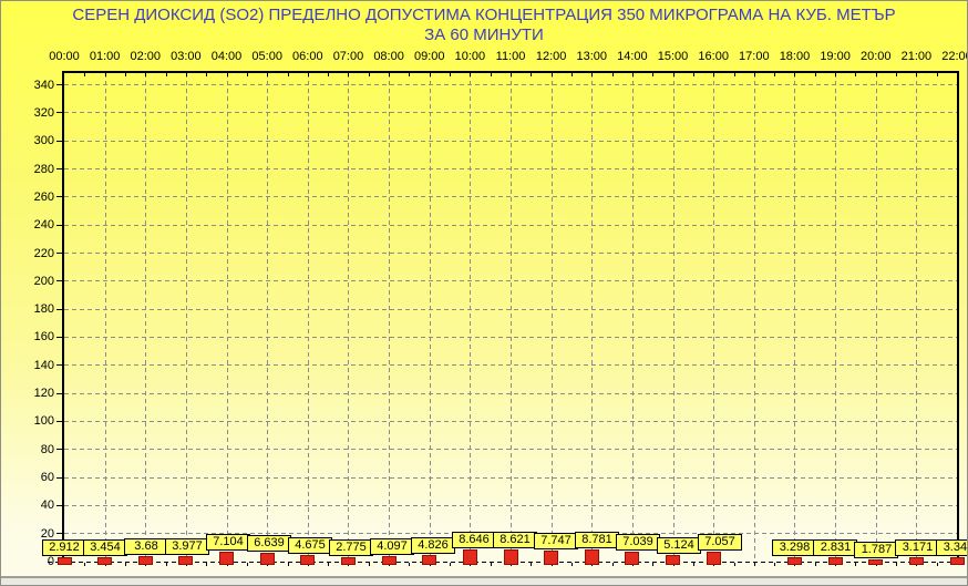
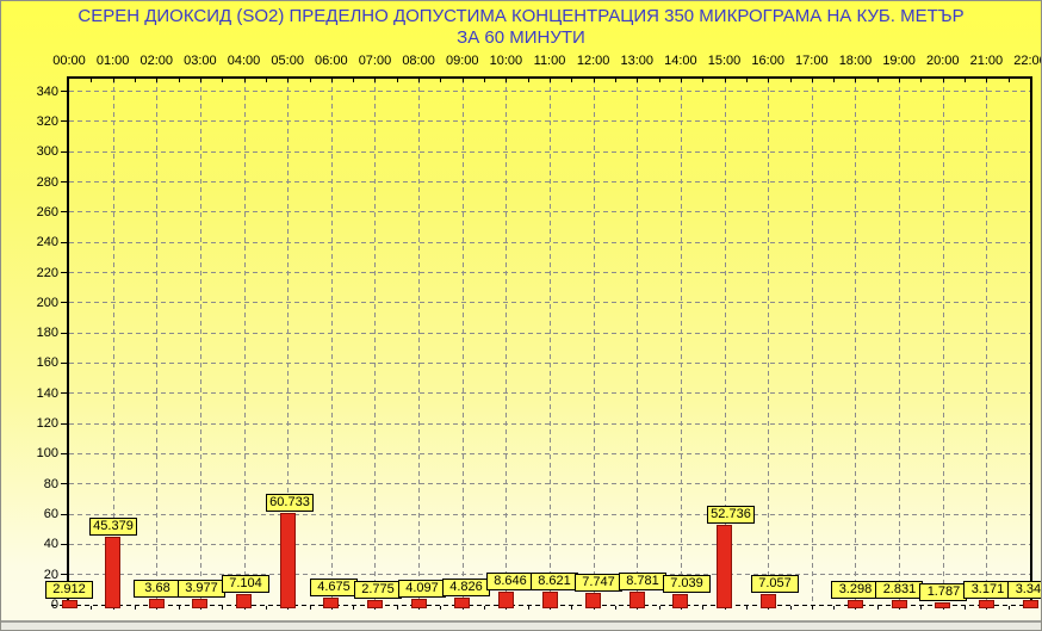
01:00: 3.454 -> 45.379
05:00: 6.639 -> 60.733
15:00: 5.124 -> 52.736
